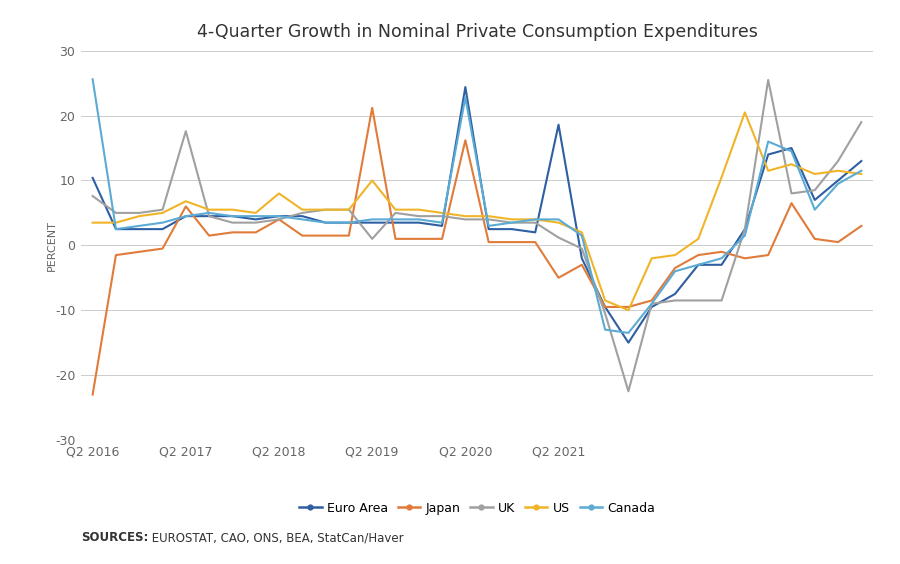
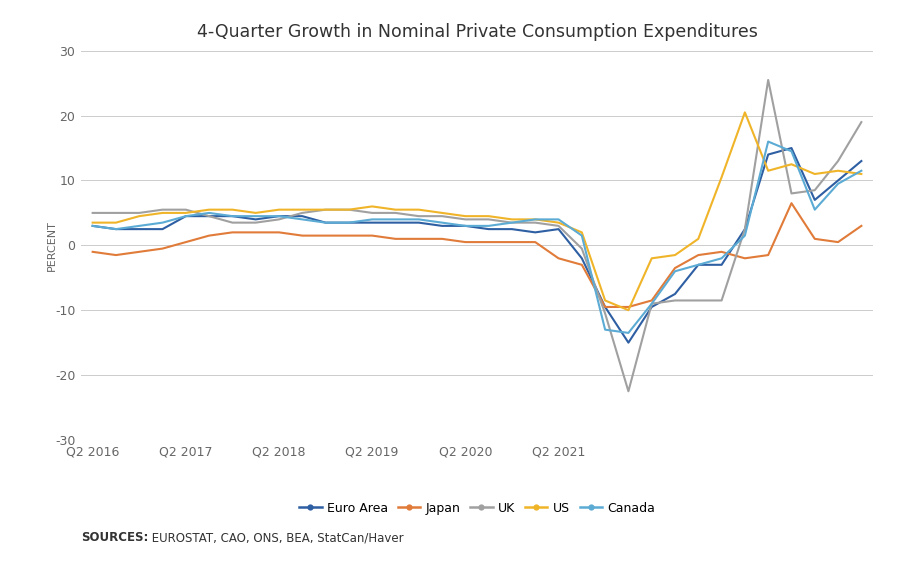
Euro Area/Q2 2016: 10.4 -> 3.0
Japan/Q2 2016: -23.0 -> -1.0
UK/Q2 2016: 7.6 -> 5.0
Canada/Q2 2016: 25.6 -> 3.0
Japan/Q2 2017: 6.0 -> 0.5
UK/Q2 2017: 17.6 -> 5.5
US/Q2 2017: 6.8 -> 5.0
Japan/Q2 2018: 4.0 -> 2.0
US/Q2 2018: 8.0 -> 5.5
Japan/Q2 2019: 21.2 -> 1.5
UK/Q2 2019: 1.0 -> 5.0
US/Q2 2019: 10.0 -> 6.0
Euro Area/Q2 2020: 24.4 -> 3.0
Japan/Q2 2020: 16.2 -> 0.5
Canada/Q2 2020: 22.8 -> 3.0
Euro Area/Q2 2021: 18.6 -> 2.5
Japan/Q2 2021: -5.0 -> -2.0
UK/Q2 2021: 1.2 -> 3.0
